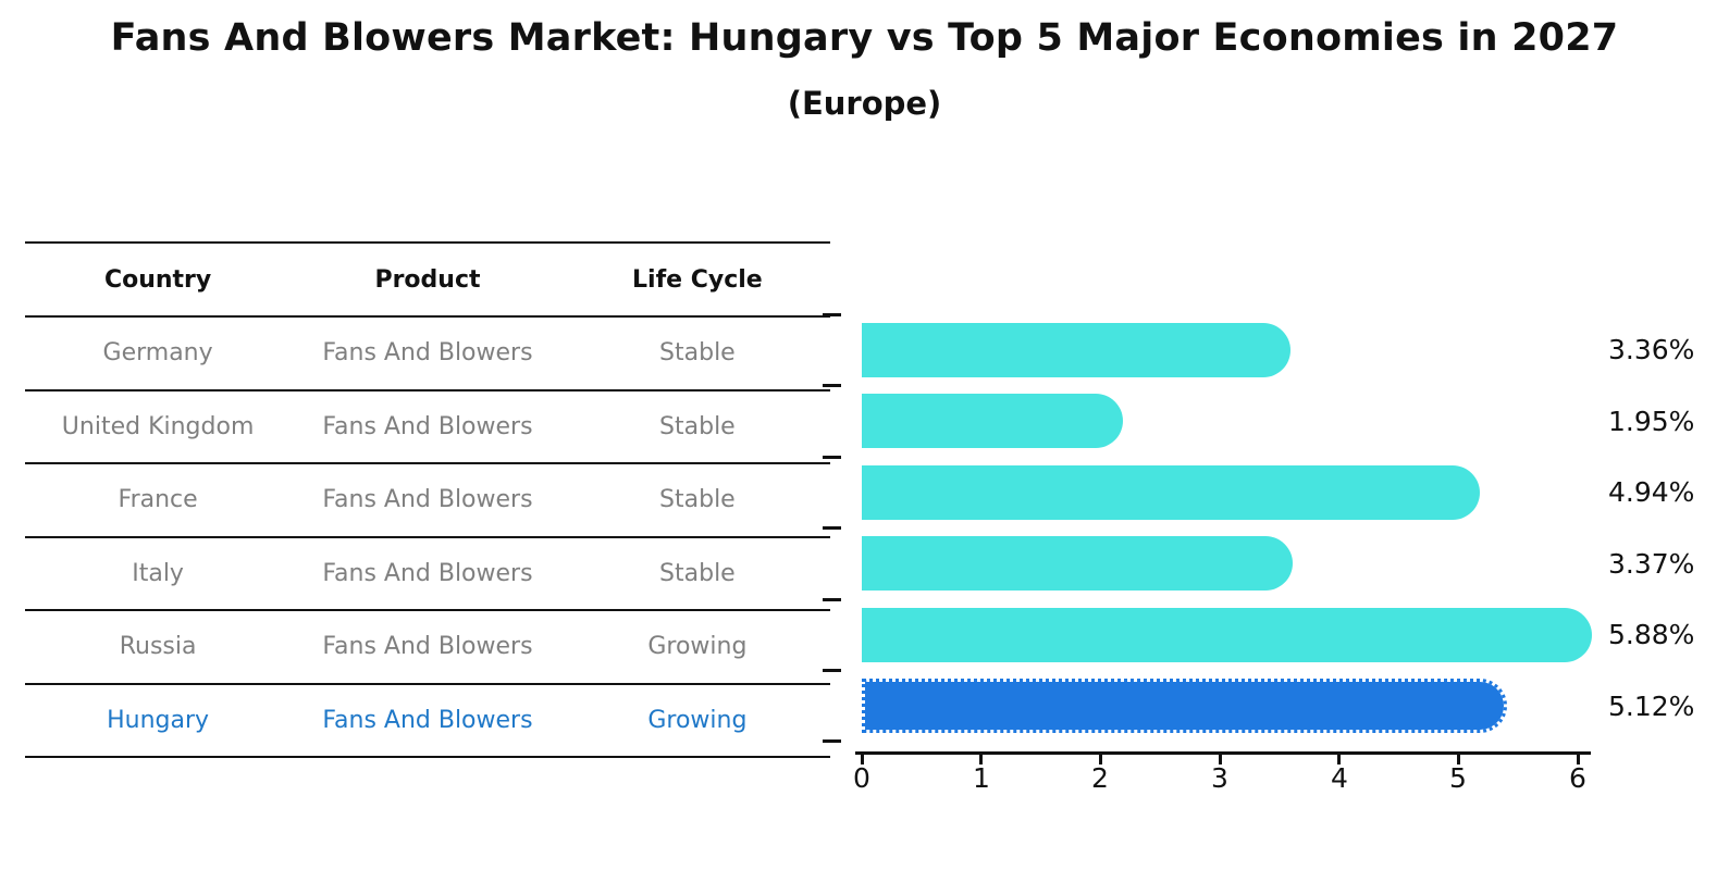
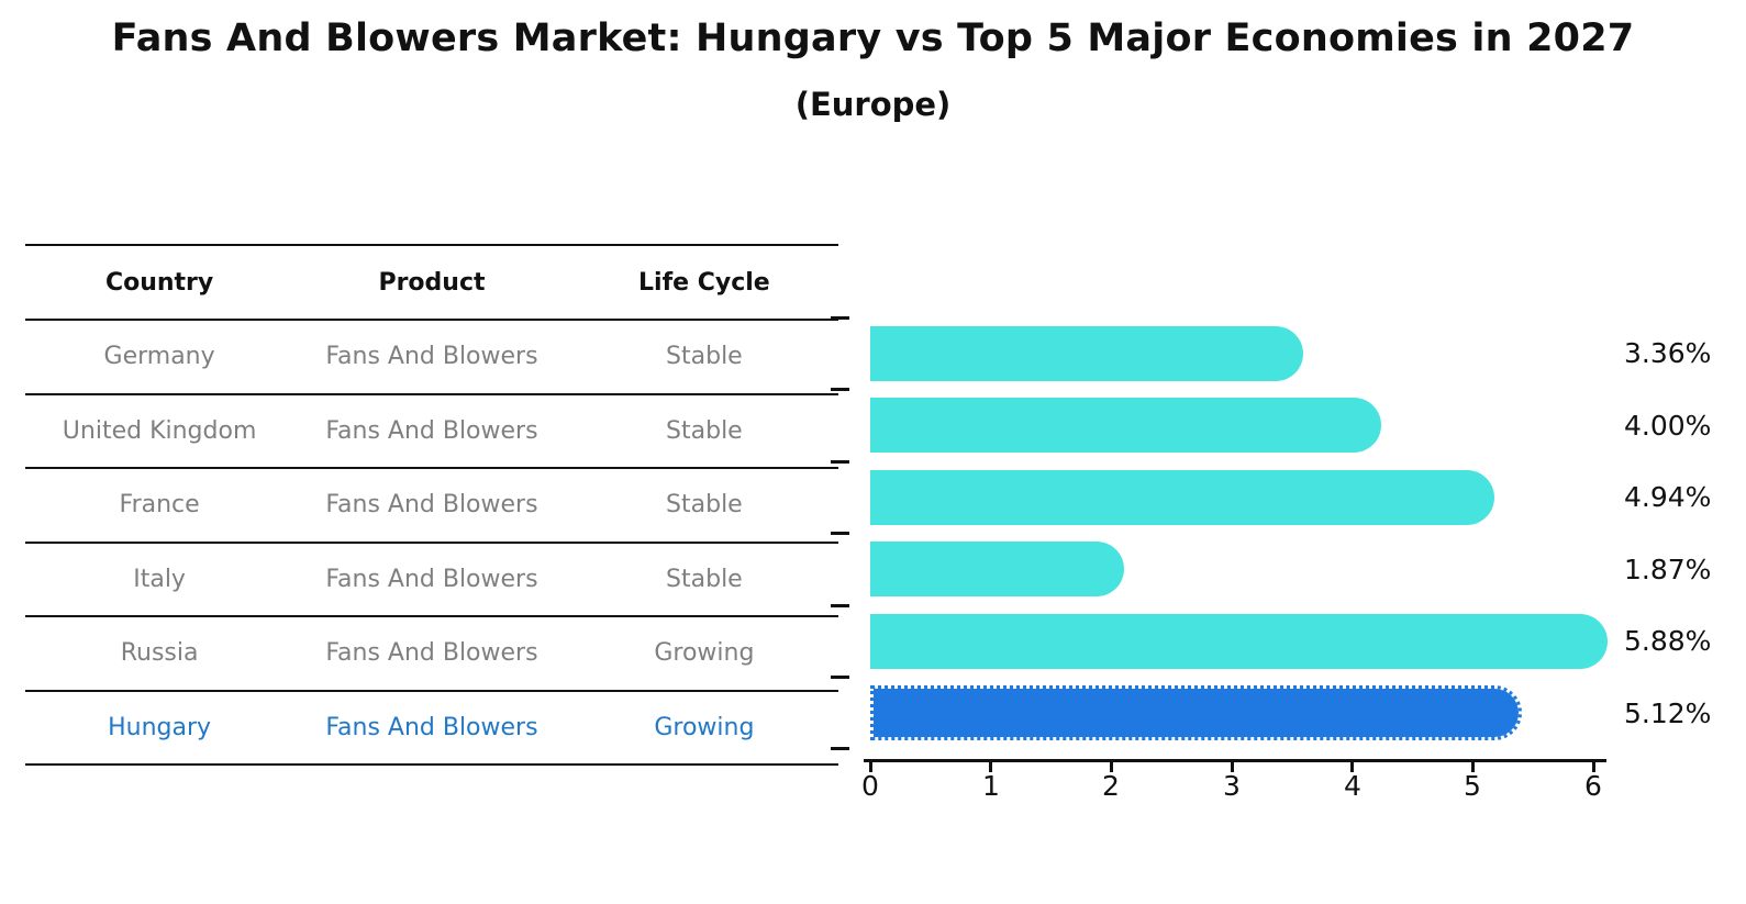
United Kingdom: 1.95% -> 4.00%
Italy: 3.37% -> 1.87%
